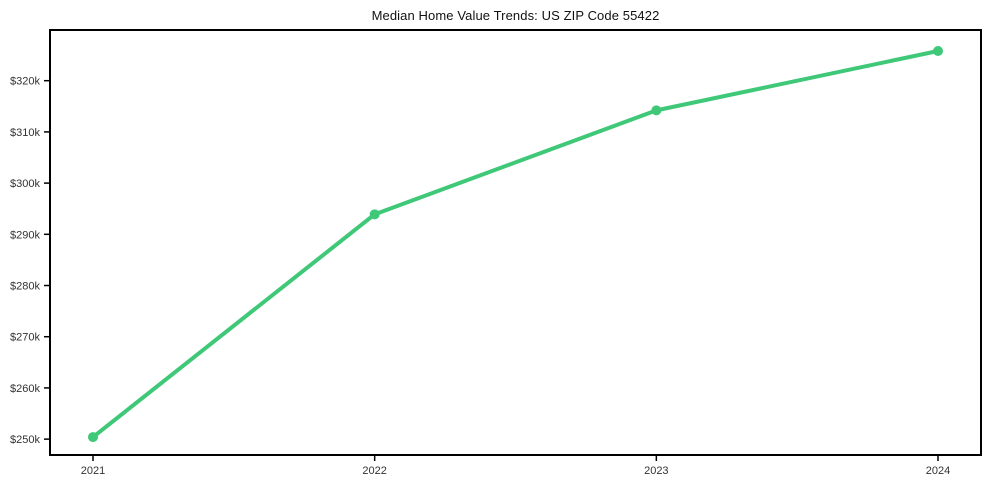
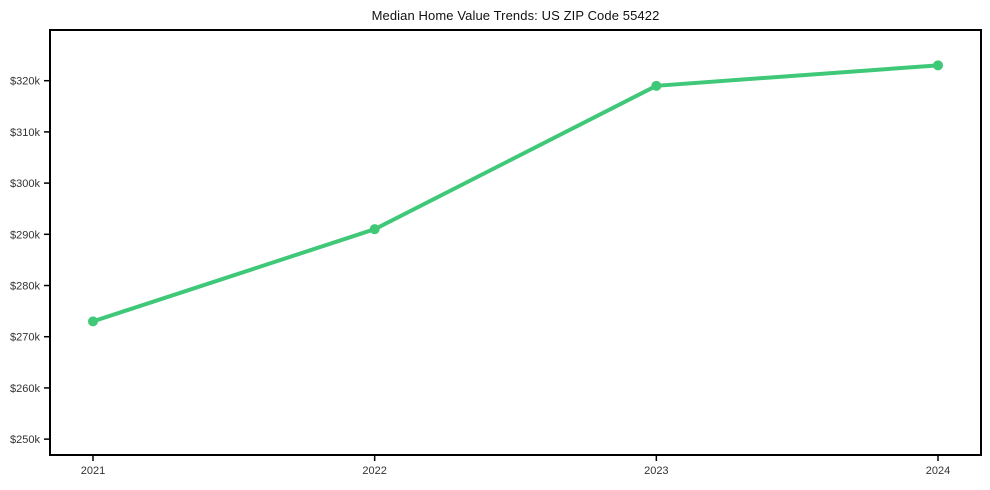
2021: $250k -> $273k
2022: $294k -> $291k
2023: $314k -> $319k
2024: $326k -> $323k
